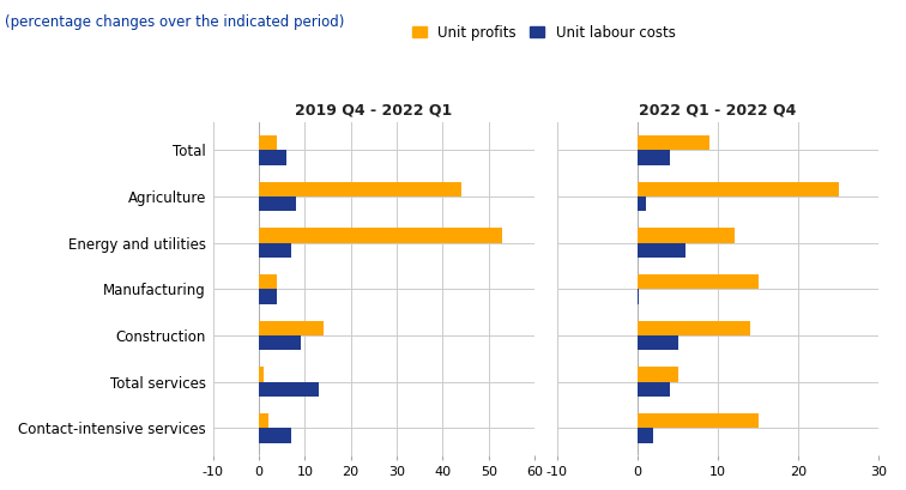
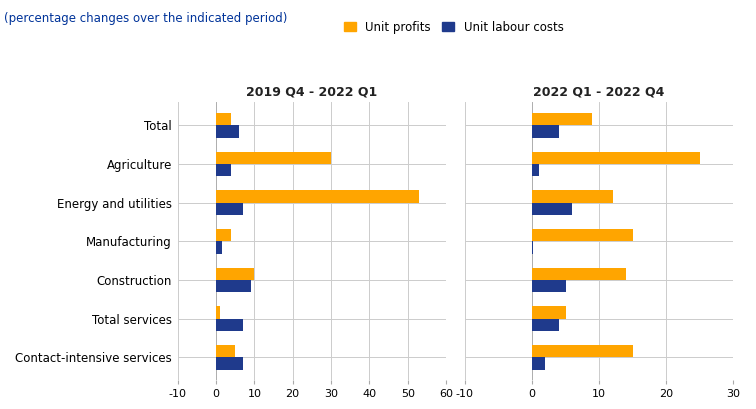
2019 Q4 - 2022 Q1/Unit profits/Agriculture: 44 -> 30
2019 Q4 - 2022 Q1/Unit labour costs/Agriculture: 8.0 -> 4.0
2019 Q4 - 2022 Q1/Unit labour costs/Manufacturing: 4.0 -> 1.5
2019 Q4 - 2022 Q1/Unit profits/Construction: 14 -> 10
2019 Q4 - 2022 Q1/Unit labour costs/Total services: 13.0 -> 7.0
2019 Q4 - 2022 Q1/Unit profits/Contact-intensive services: 2 -> 5
